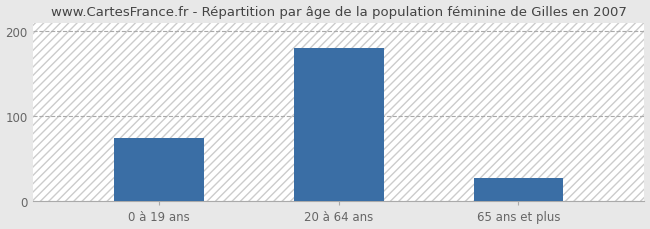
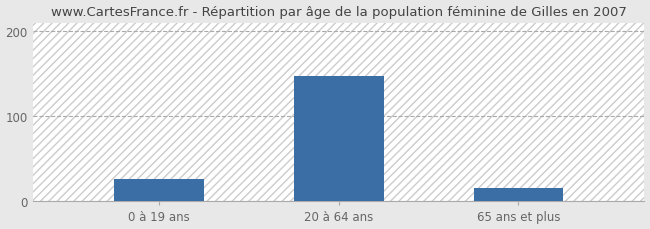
0 à 19 ans: 75 -> 26
20 à 64 ans: 180 -> 148
65 ans et plus: 28 -> 16
